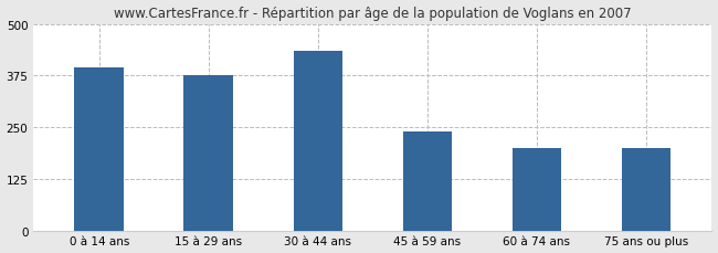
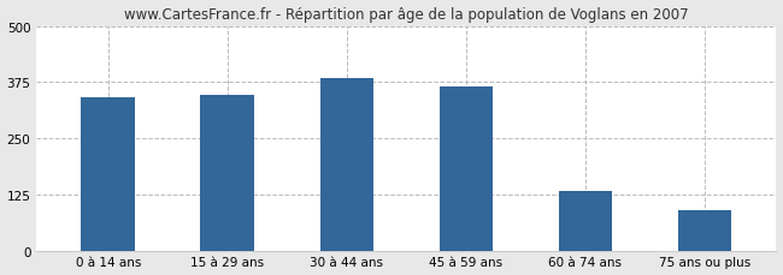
0 à 14 ans: 395 -> 340
15 à 29 ans: 375 -> 345
30 à 44 ans: 435 -> 385
45 à 59 ans: 240 -> 365
60 à 74 ans: 200 -> 133
75 ans ou plus: 200 -> 90
